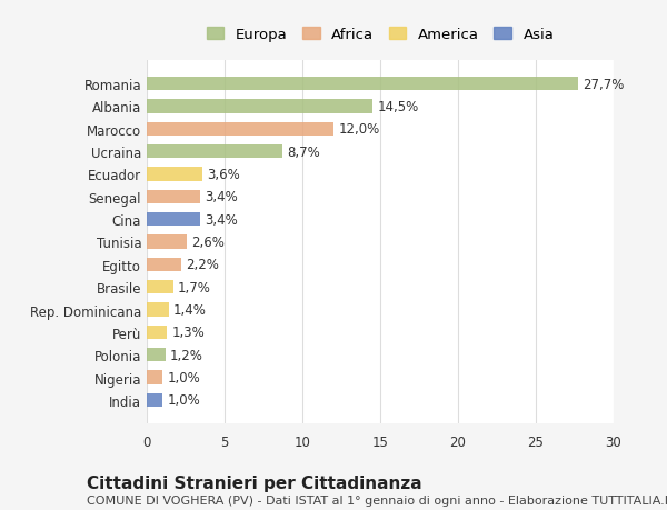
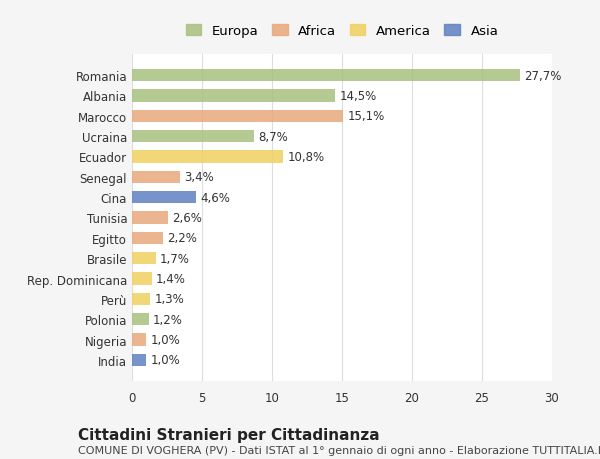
Marocco: 12,0% -> 15,1%
Ecuador: 3,6% -> 10,8%
Cina: 3,4% -> 4,6%
